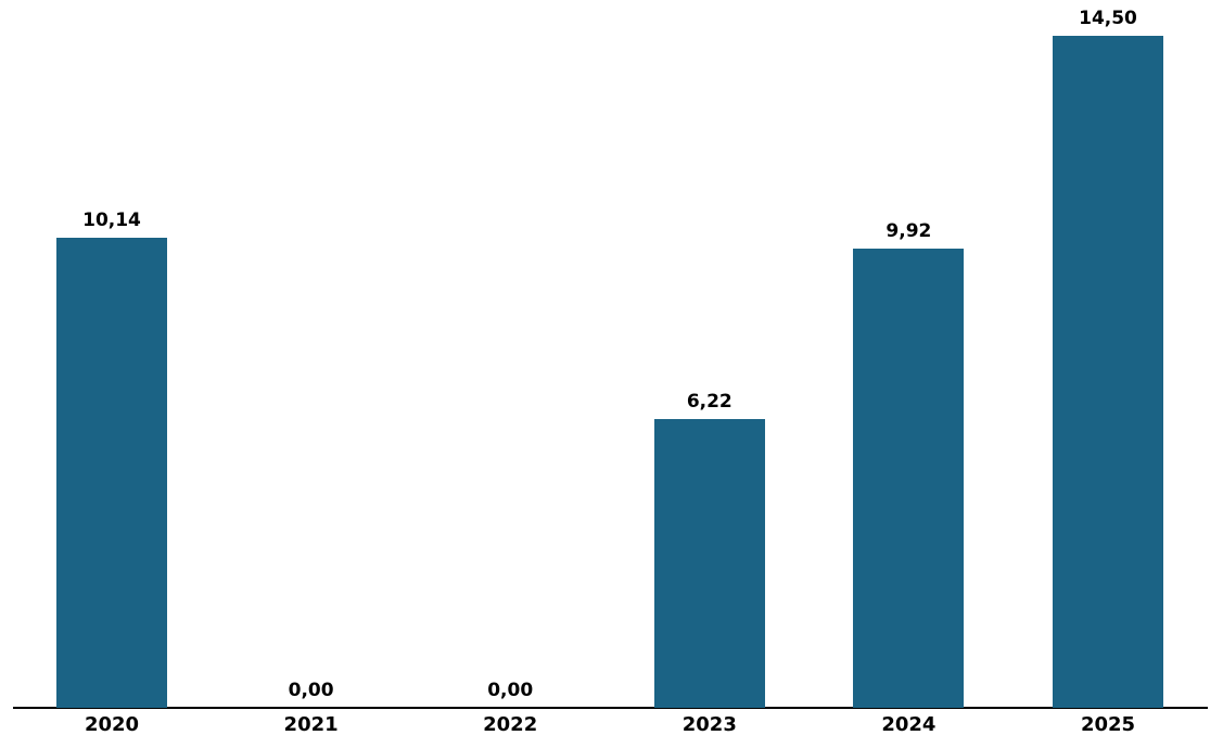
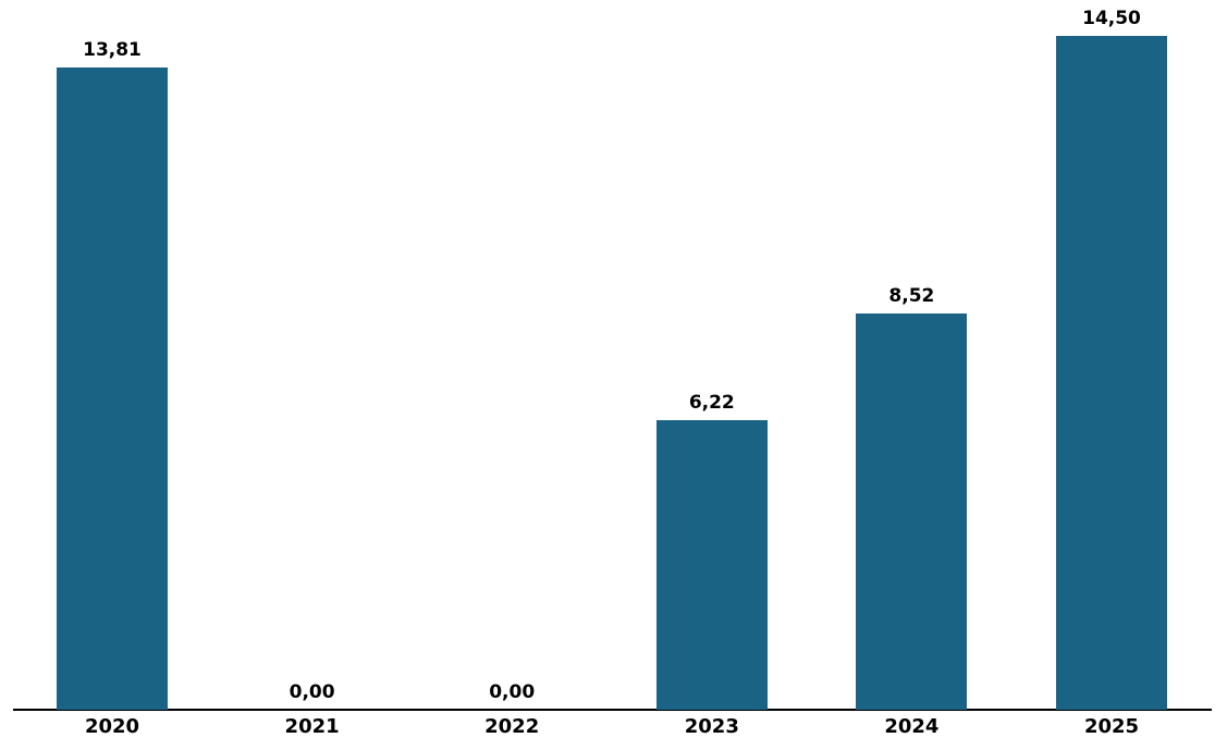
2020: 10,14 -> 13,81
2024: 9,92 -> 8,52
